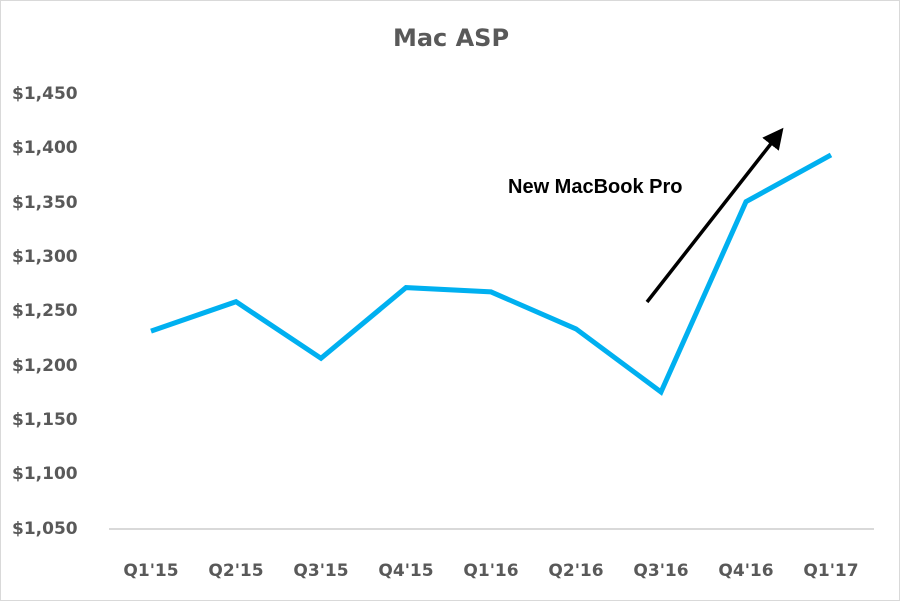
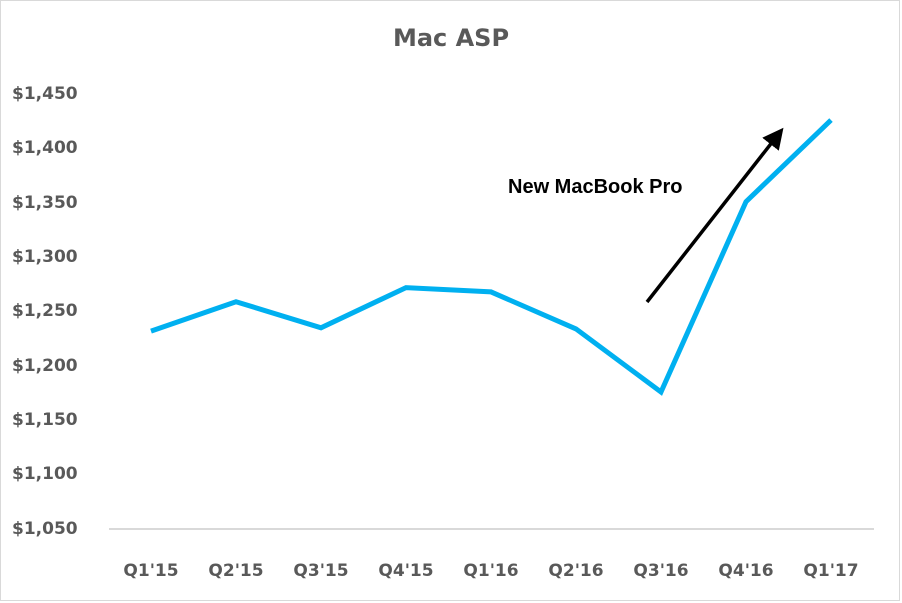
Q3'15: $1207 -> $1235
Q1'17: $1394 -> $1426
